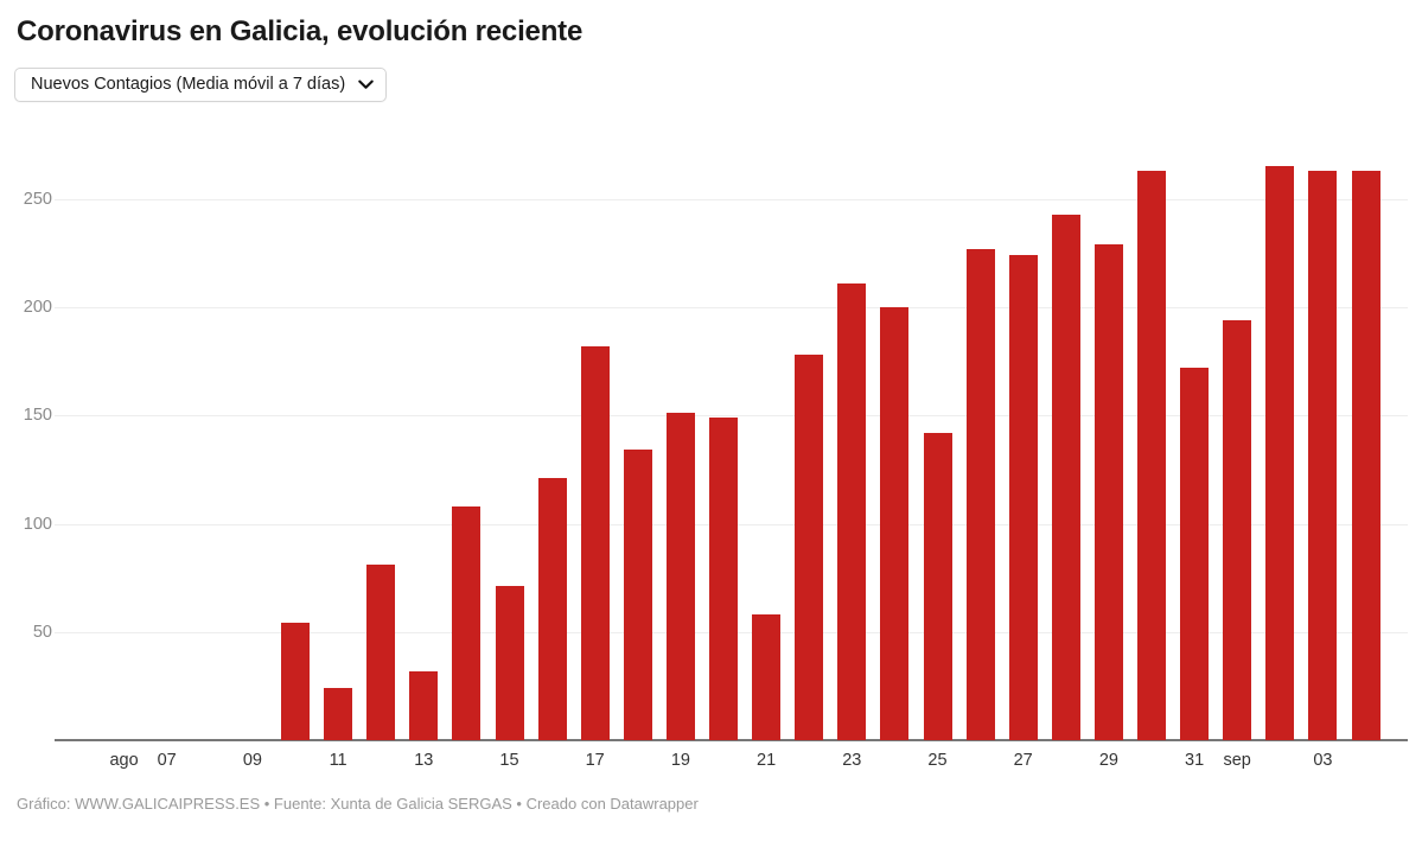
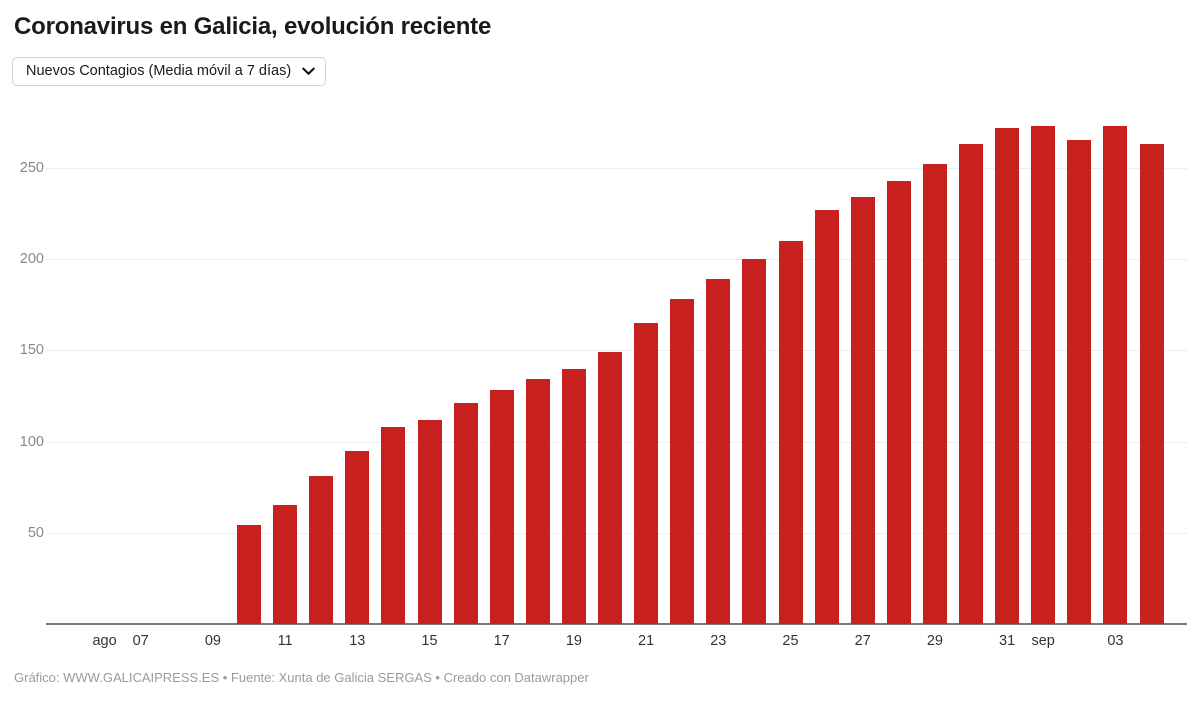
11: 24 -> 65
13: 32 -> 95
15: 71 -> 112
17: 182 -> 128
19: 151 -> 140
21: 58 -> 165
23: 211 -> 189
25: 142 -> 210
27: 224 -> 234
29: 229 -> 252
31: 172 -> 272
sep: 194 -> 273
03: 263 -> 273
